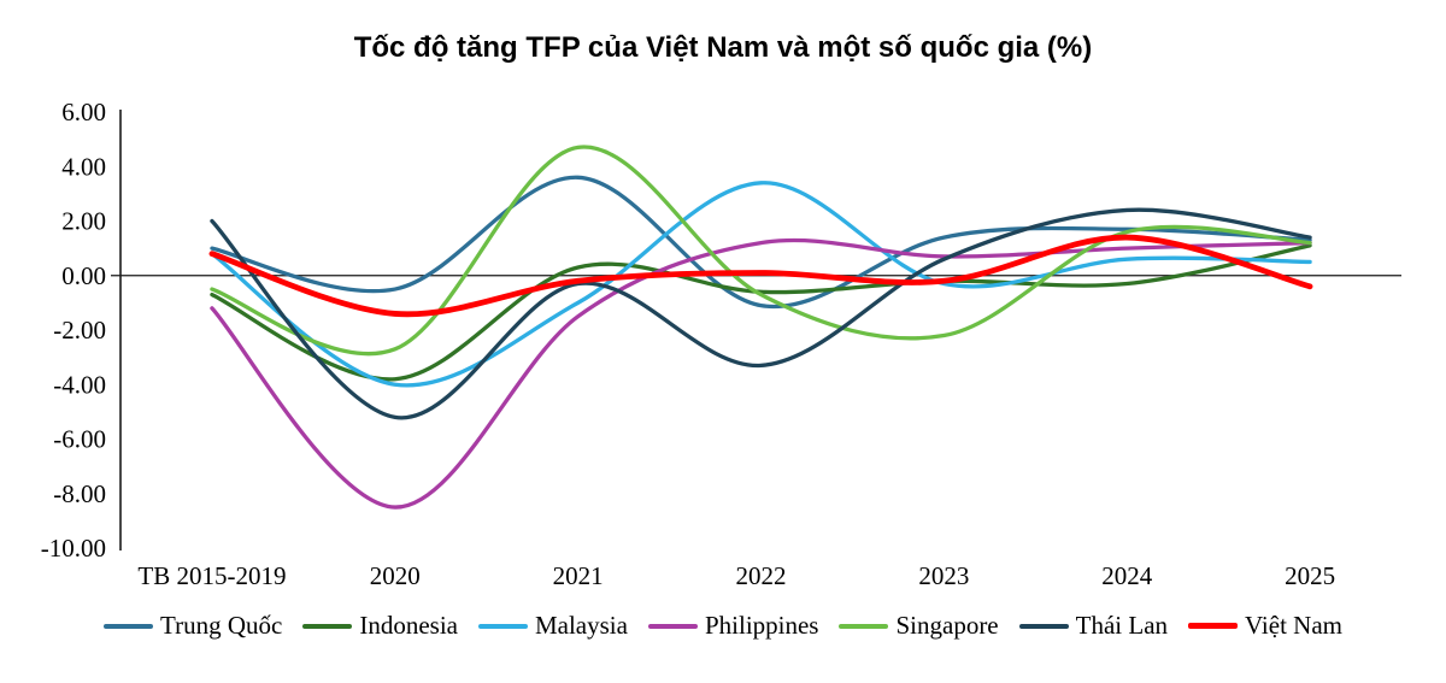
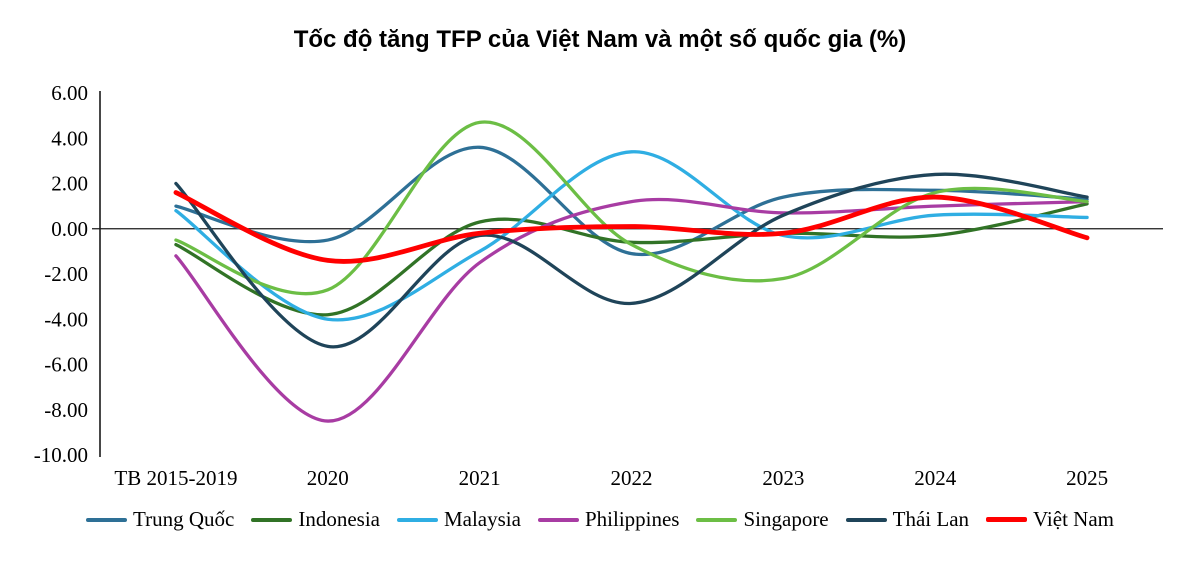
Việt Nam/TB 2015-2019: 0.8 -> 1.6
